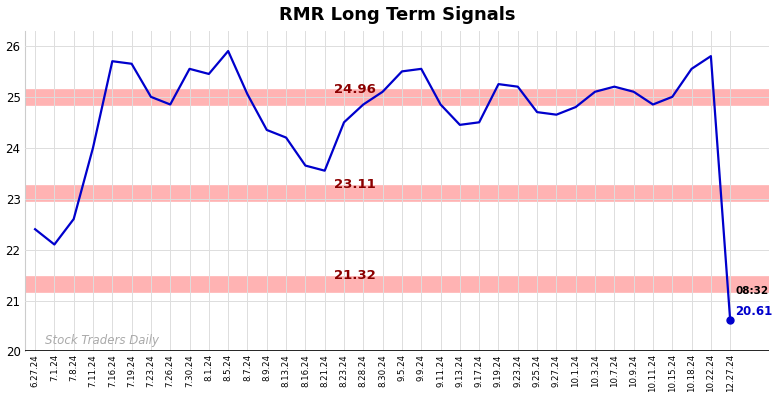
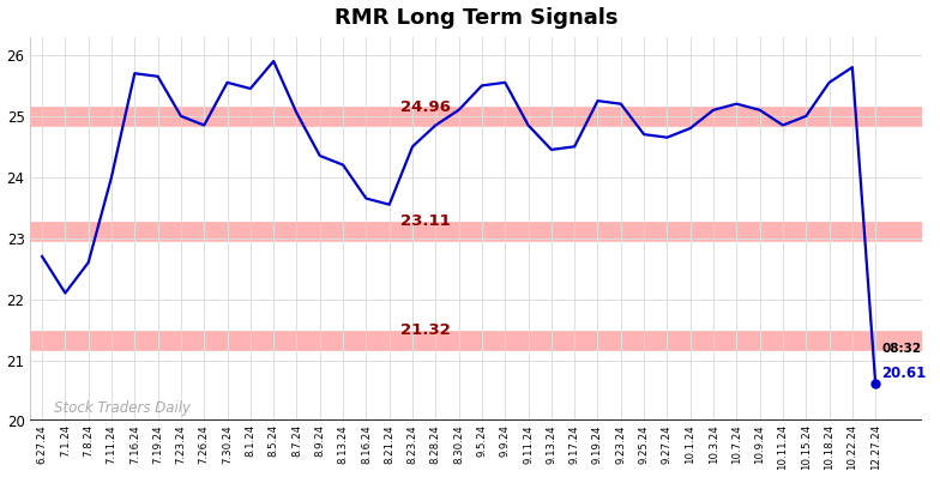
6.27.24: 22.40 -> 22.70
